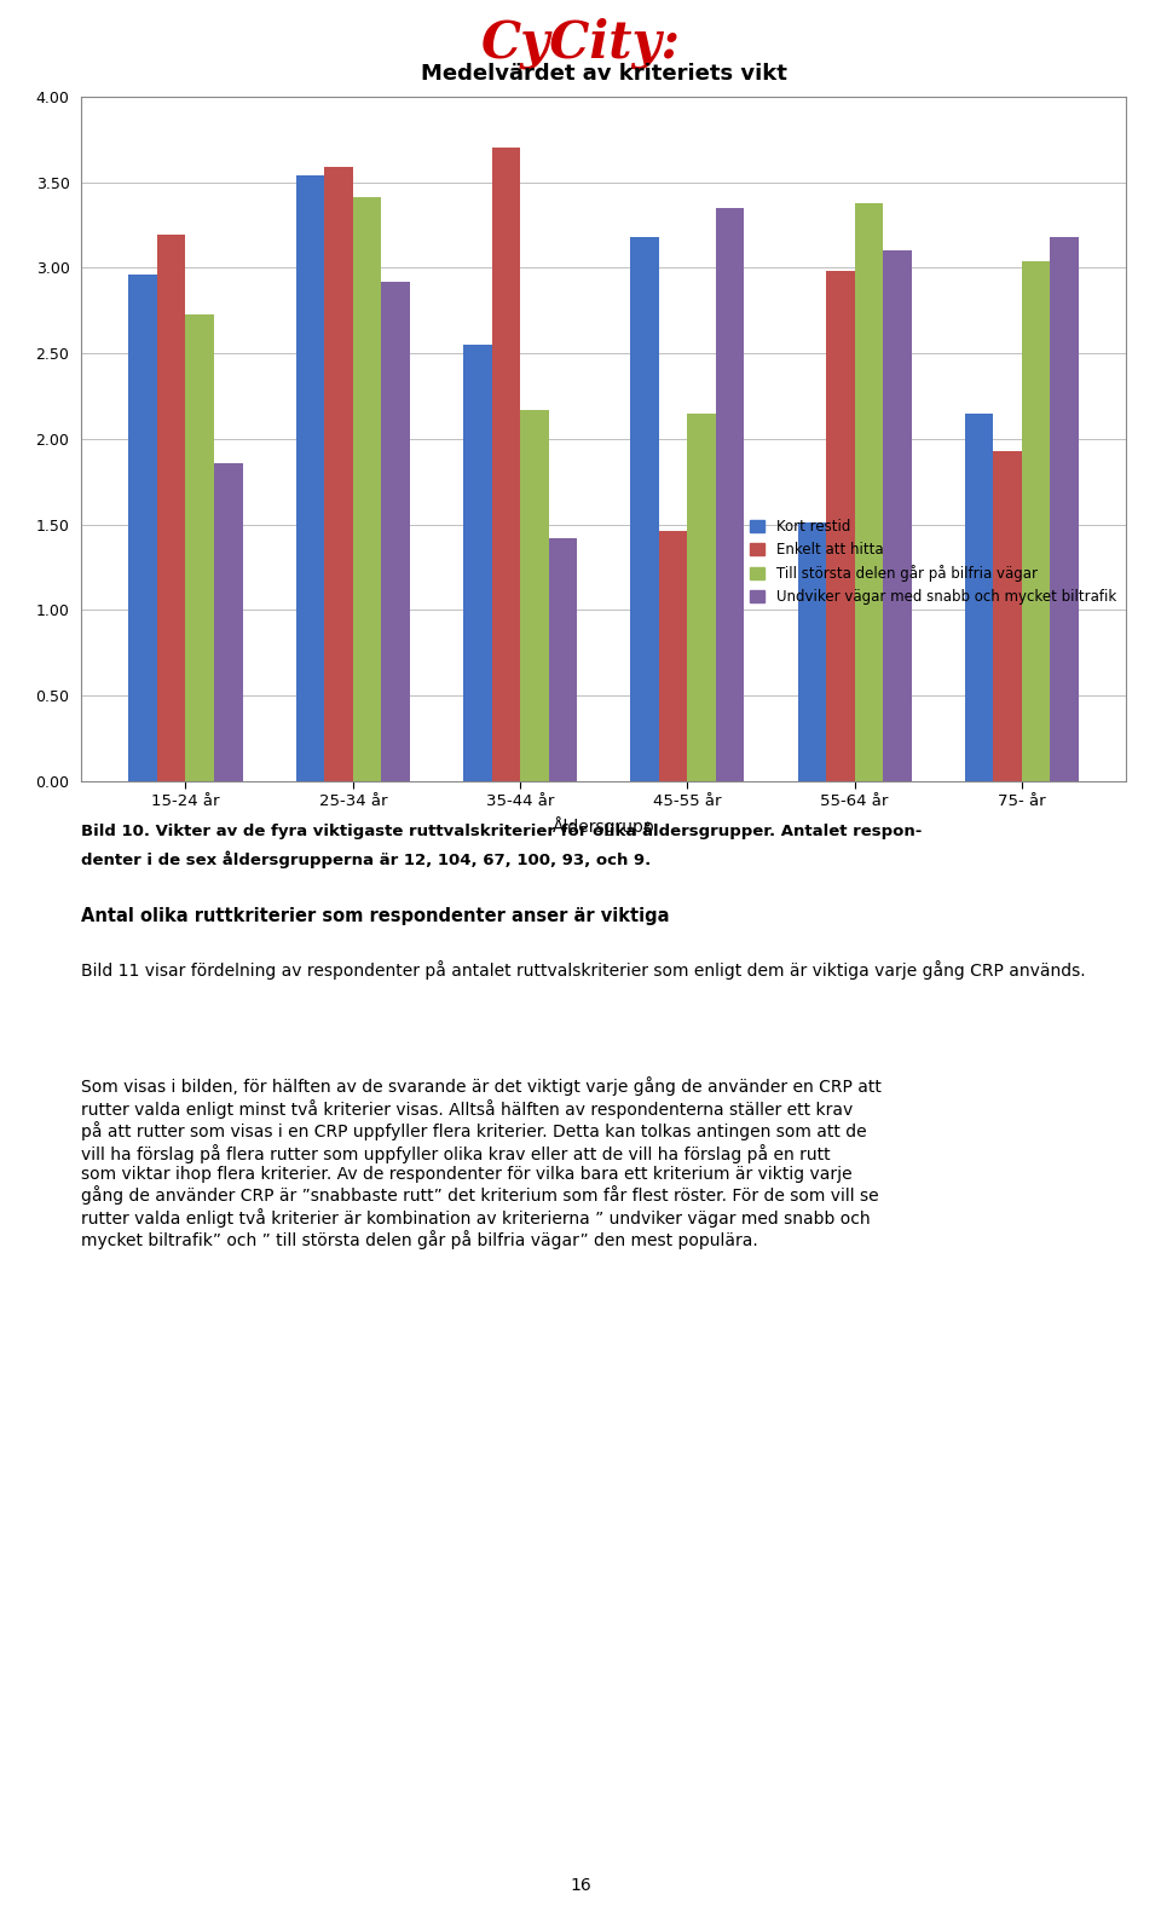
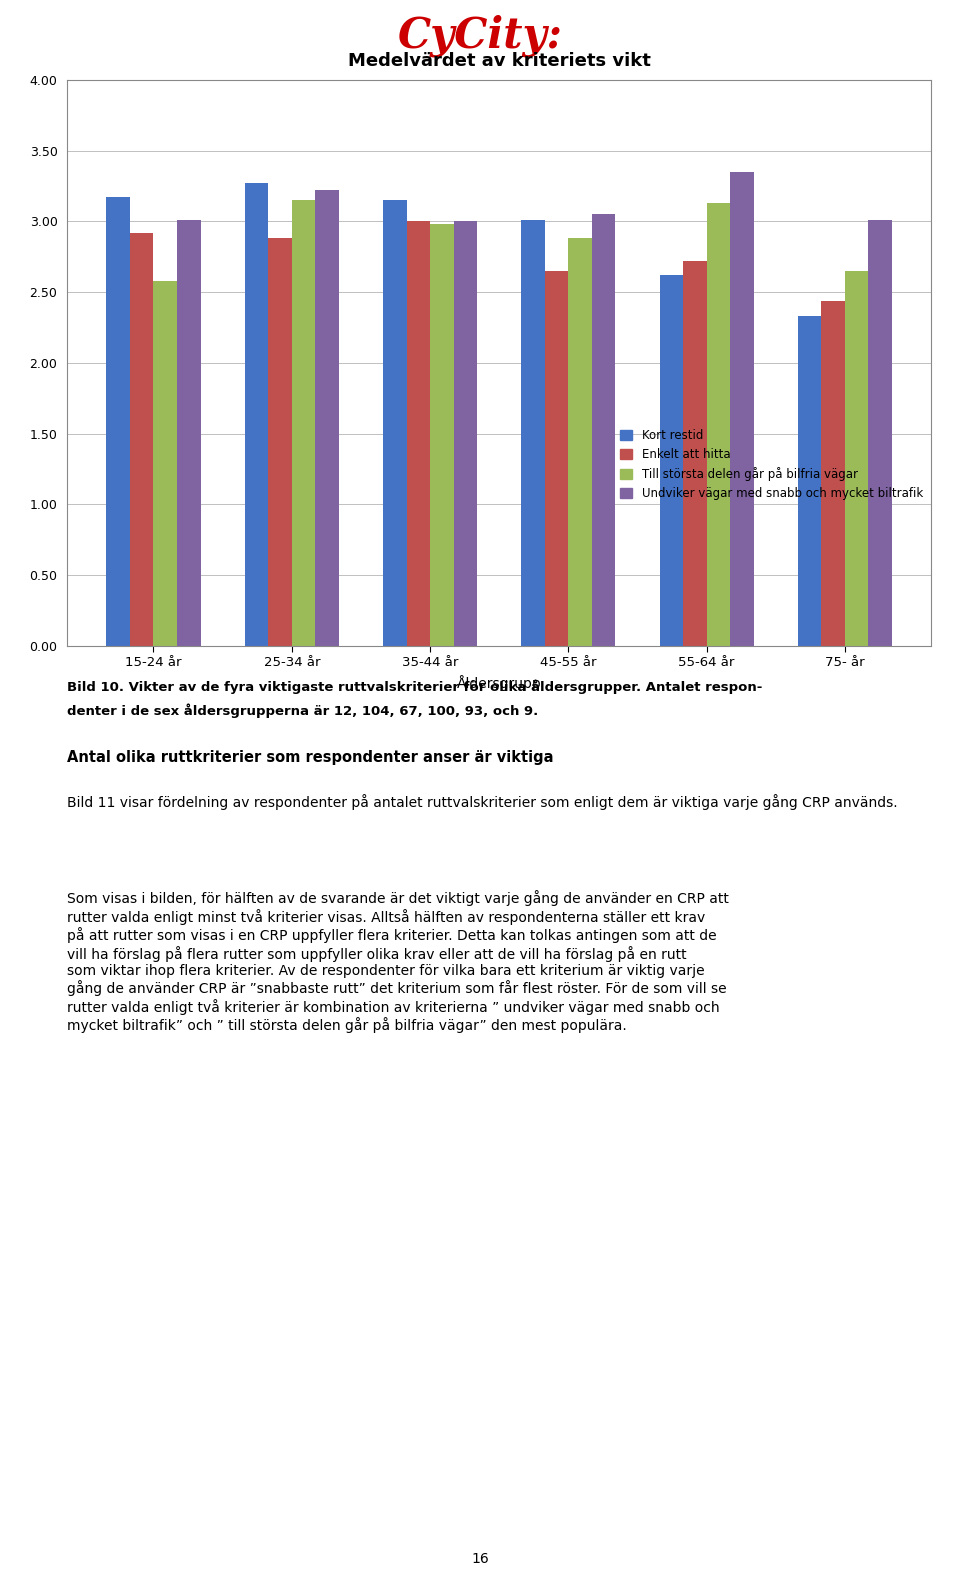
Kort restid/15-24 år: 2.96 -> 3.17
Enkelt att hitta/15-24 år: 3.19 -> 2.92
Till största delen går på bilfria vägar/15-24 år: 2.73 -> 2.58
Undviker vägar med snabb och mycket biltrafik/15-24 år: 1.86 -> 3.01
Kort restid/25-34 år: 3.54 -> 3.27
Enkelt att hitta/25-34 år: 3.59 -> 2.88
Till största delen går på bilfria vägar/25-34 år: 3.41 -> 3.15
Undviker vägar med snabb och mycket biltrafik/25-34 år: 2.92 -> 3.22
Kort restid/35-44 år: 2.55 -> 3.15
Enkelt att hitta/35-44 år: 3.70 -> 3.00
Till största delen går på bilfria vägar/35-44 år: 2.17 -> 2.98
Undviker vägar med snabb och mycket biltrafik/35-44 år: 1.42 -> 3.00
Kort restid/45-55 år: 3.18 -> 3.01
Enkelt att hitta/45-55 år: 1.46 -> 2.65
Till största delen går på bilfria vägar/45-55 år: 2.15 -> 2.88
Undviker vägar med snabb och mycket biltrafik/45-55 år: 3.35 -> 3.05
Kort restid/55-64 år: 1.51 -> 2.62
Enkelt att hitta/55-64 år: 2.98 -> 2.72
Till största delen går på bilfria vägar/55-64 år: 3.38 -> 3.13
Undviker vägar med snabb och mycket biltrafik/55-64 år: 3.10 -> 3.35
Kort restid/75- år: 2.15 -> 2.33
Enkelt att hitta/75- år: 1.93 -> 2.44
Till största delen går på bilfria vägar/75- år: 3.04 -> 2.65
Undviker vägar med snabb och mycket biltrafik/75- år: 3.18 -> 3.01
